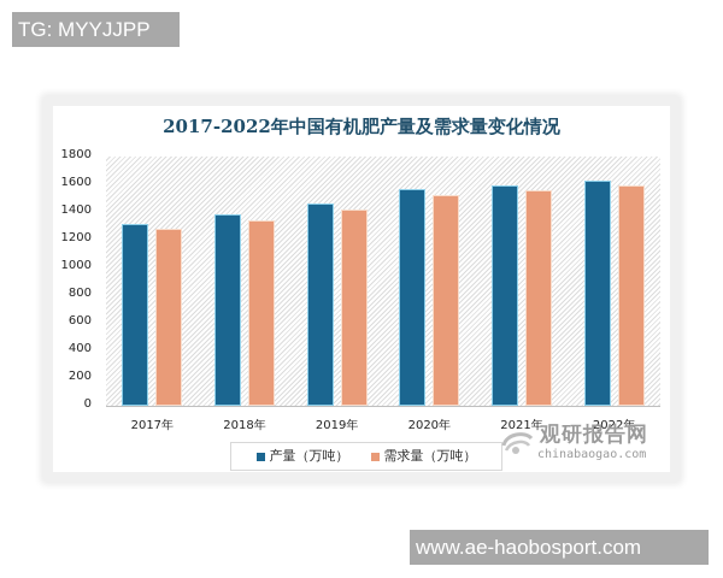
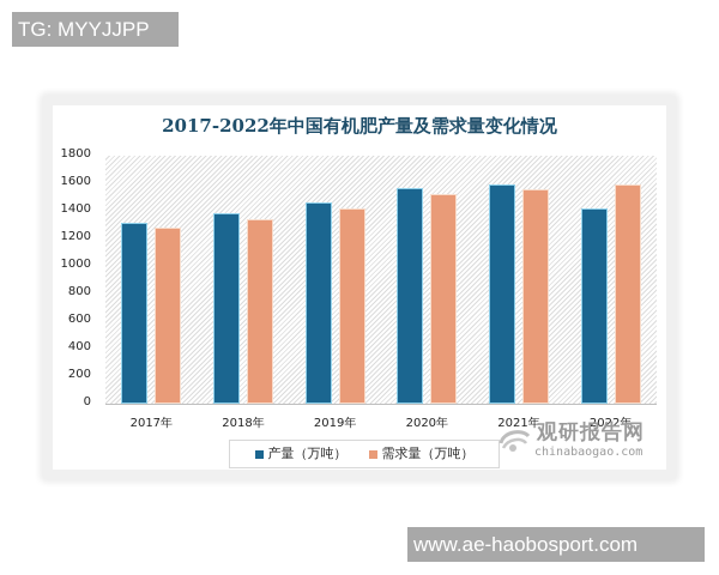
产量（万吨）/2022年: 1620 -> 1420
